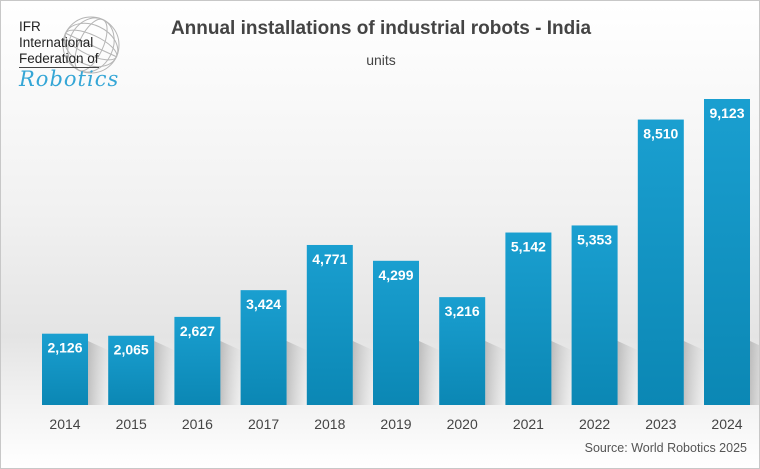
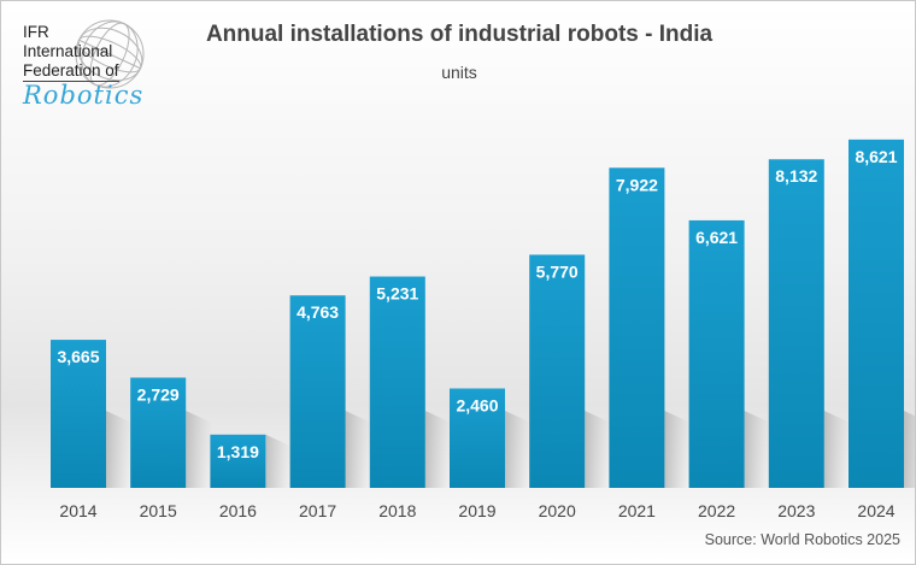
2014: 2,126 -> 3,665
2015: 2,065 -> 2,729
2016: 2,627 -> 1,319
2017: 3,424 -> 4,763
2018: 4,771 -> 5,231
2019: 4,299 -> 2,460
2020: 3,216 -> 5,770
2021: 5,142 -> 7,922
2022: 5,353 -> 6,621
2023: 8,510 -> 8,132
2024: 9,123 -> 8,621
